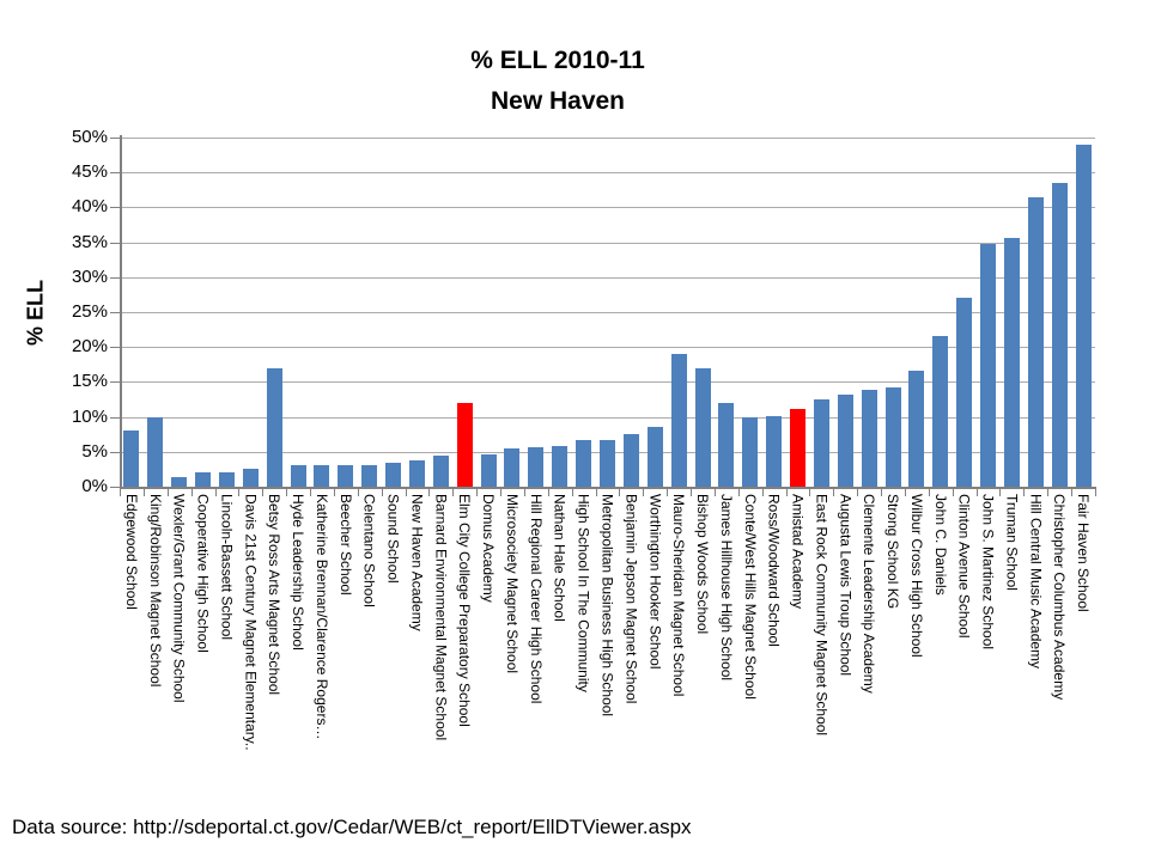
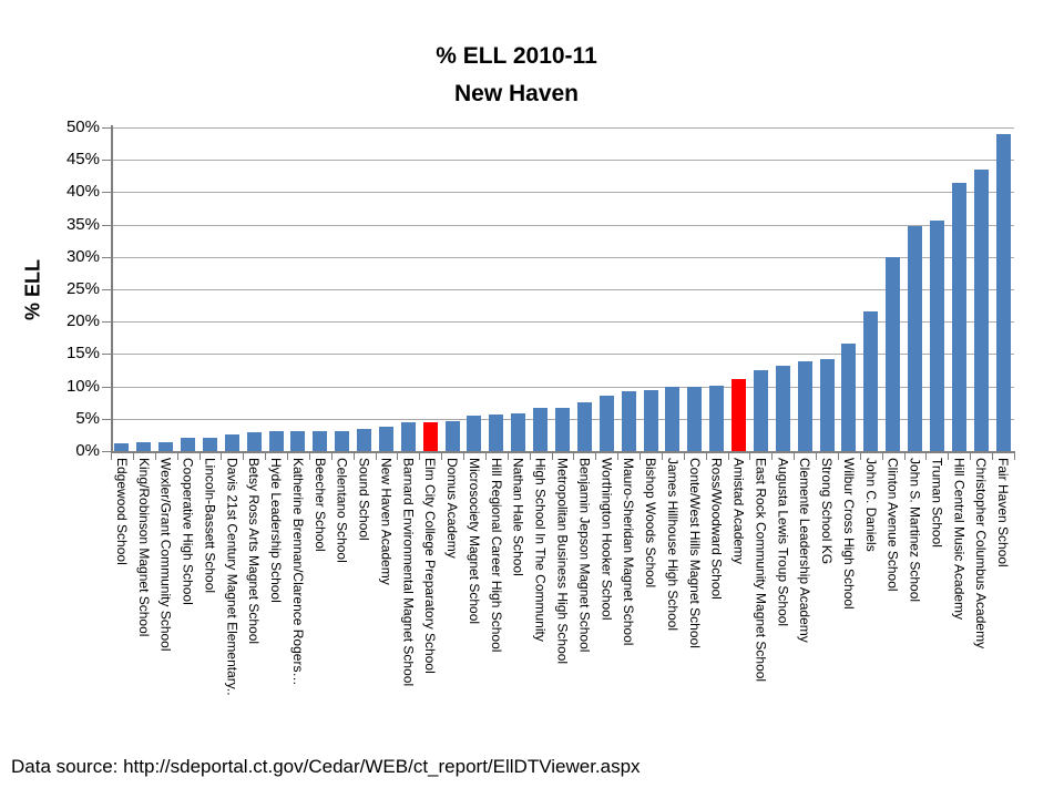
Edgewood School: 8% -> 1%
King/Robinson Magnet School: 10% -> 1%
Betsy Ross Arts Magnet School: 17% -> 3%
Elm City College Preparatory School: 12% -> 4%
Mauro-Sheridan Magnet School: 19% -> 9%
Bishop Woods School: 17% -> 9%
James Hillhouse High School: 12% -> 10%
Clinton Avenue School: 27% -> 30%
